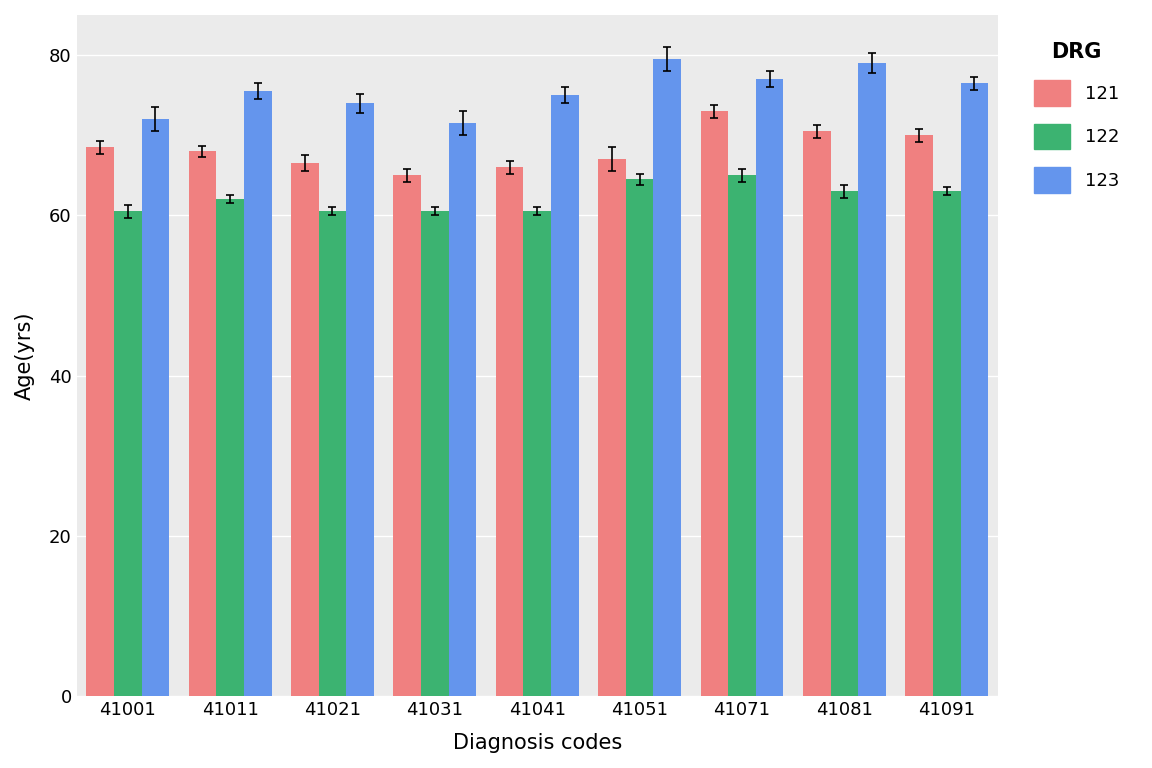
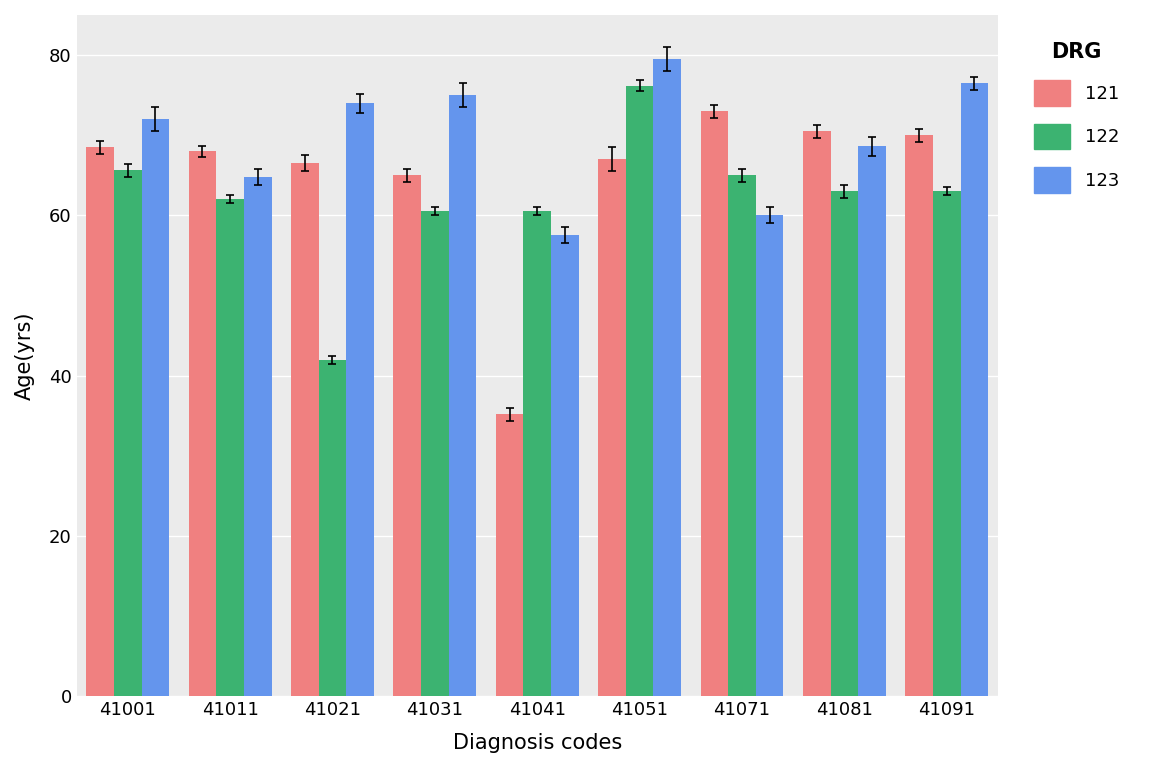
122/41001: 60.5 -> 65.6
123/41011: 75.5 -> 64.8
122/41021: 60.5 -> 42.0
123/41031: 71.5 -> 75.0
121/41041: 66.0 -> 35.2
123/41041: 75.0 -> 57.6
122/41051: 64.5 -> 76.2
123/41071: 77.0 -> 60.0
123/41081: 79.0 -> 68.6
